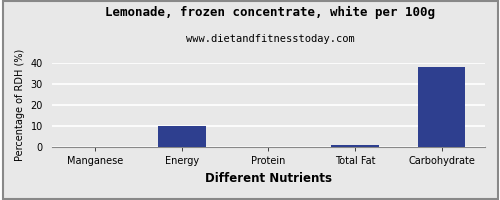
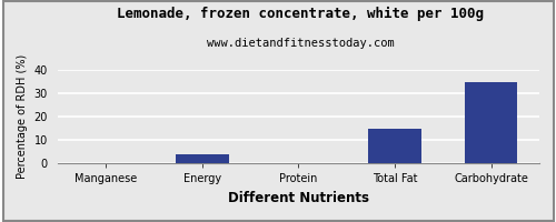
Energy: 10 -> 4
Total Fat: 1 -> 15
Carbohydrate: 38 -> 35
